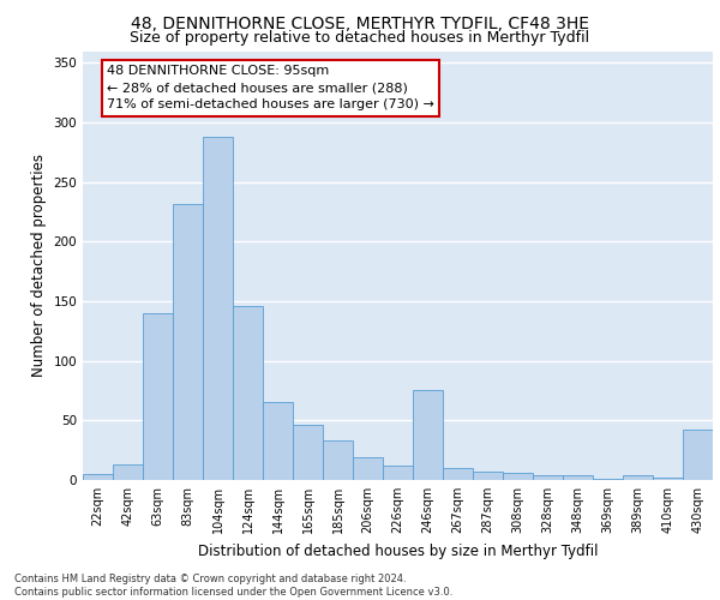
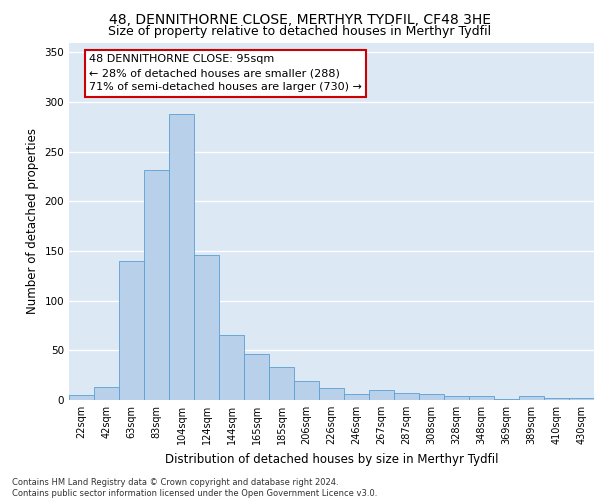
246sqm: 76 -> 6
430sqm: 42 -> 2
